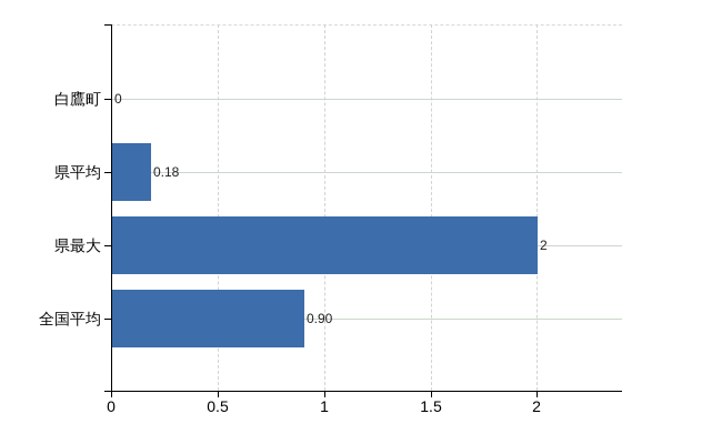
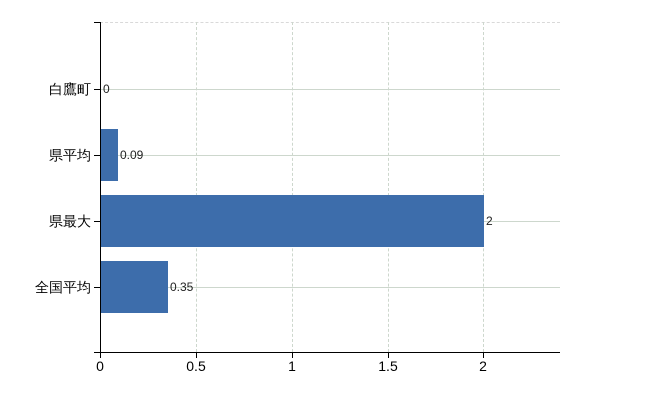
県平均: 0.18 -> 0.09
全国平均: 0.90 -> 0.35
